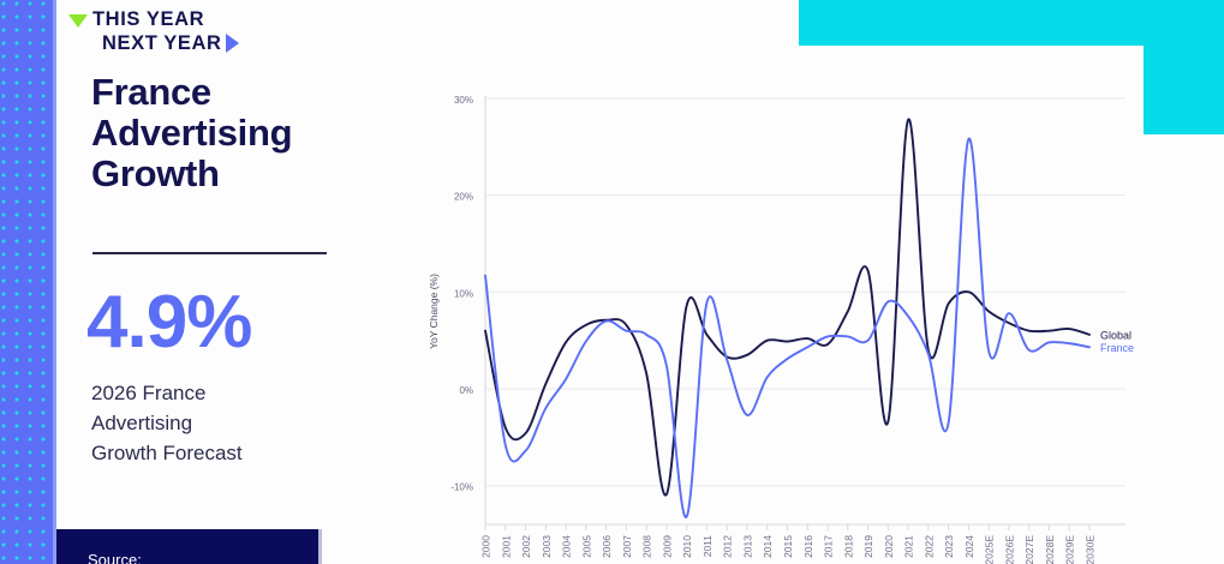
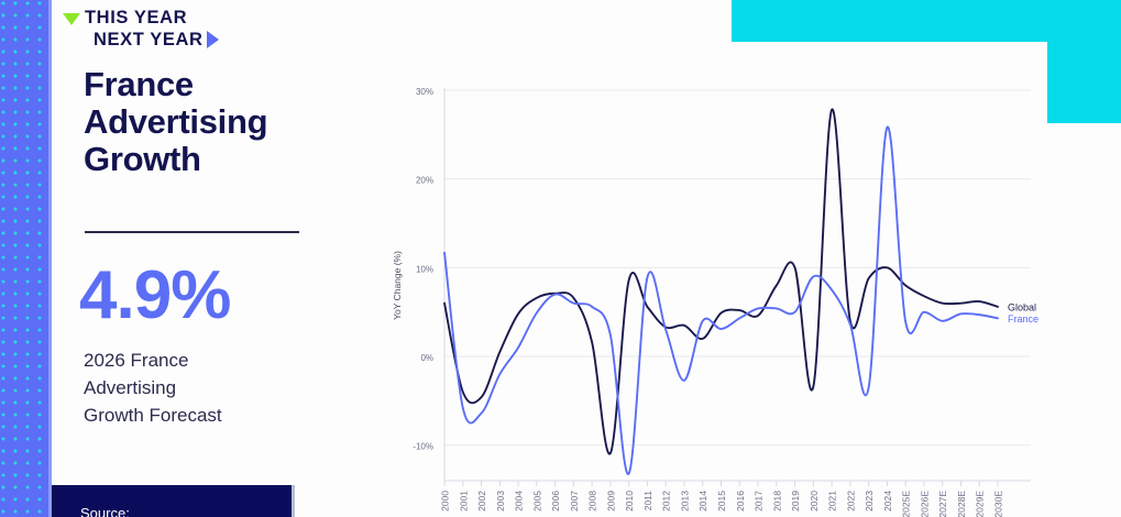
Global/2014: 5% -> 2%
France/2014: 1% -> 4%
Global/2019: 12% -> 10%
France/2026E: 8% -> 5%
